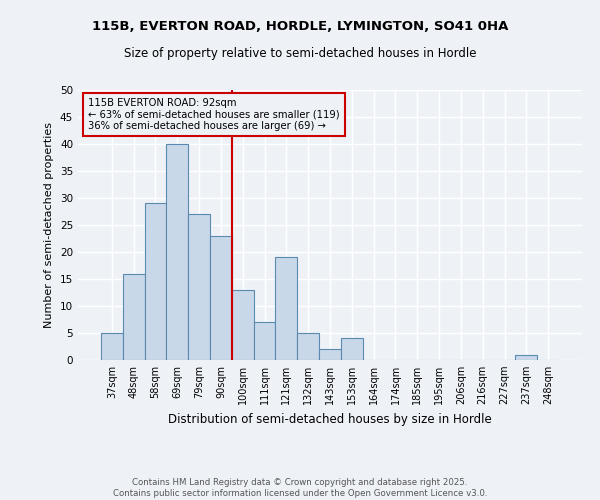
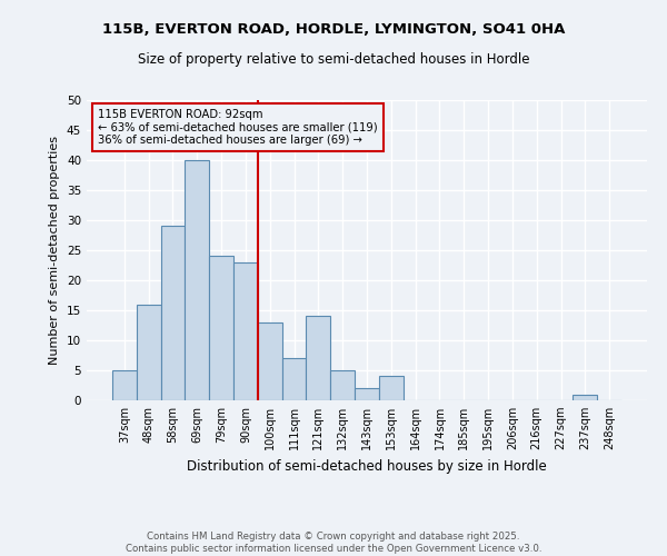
79sqm: 27 -> 24
121sqm: 19 -> 14
